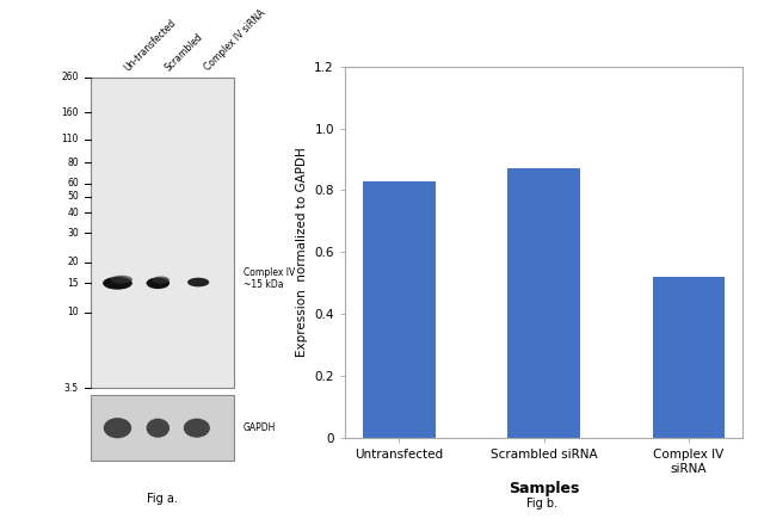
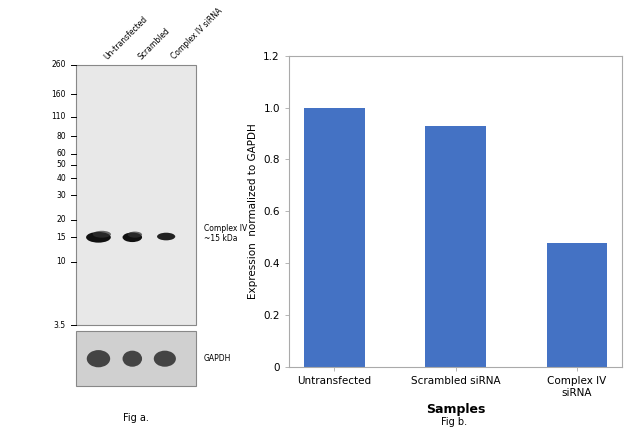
Untransfected: 0.83 -> 1.00
Scrambled siRNA: 0.87 -> 0.93
Complex IV siRNA: 0.52 -> 0.48
